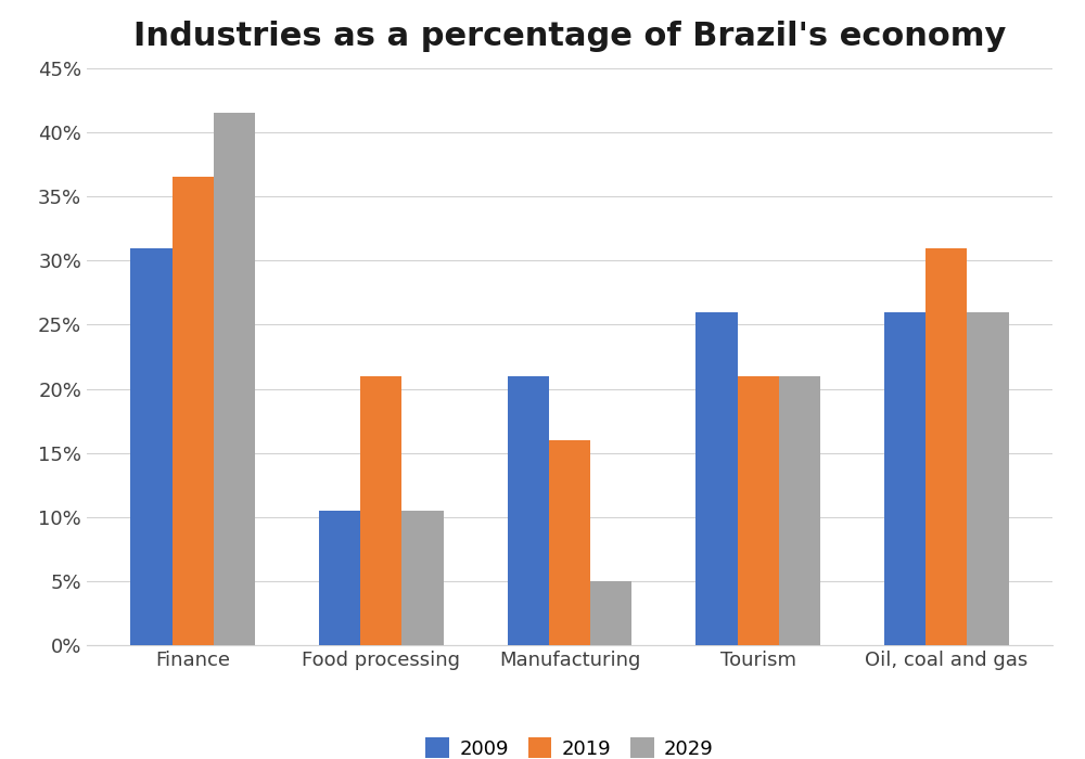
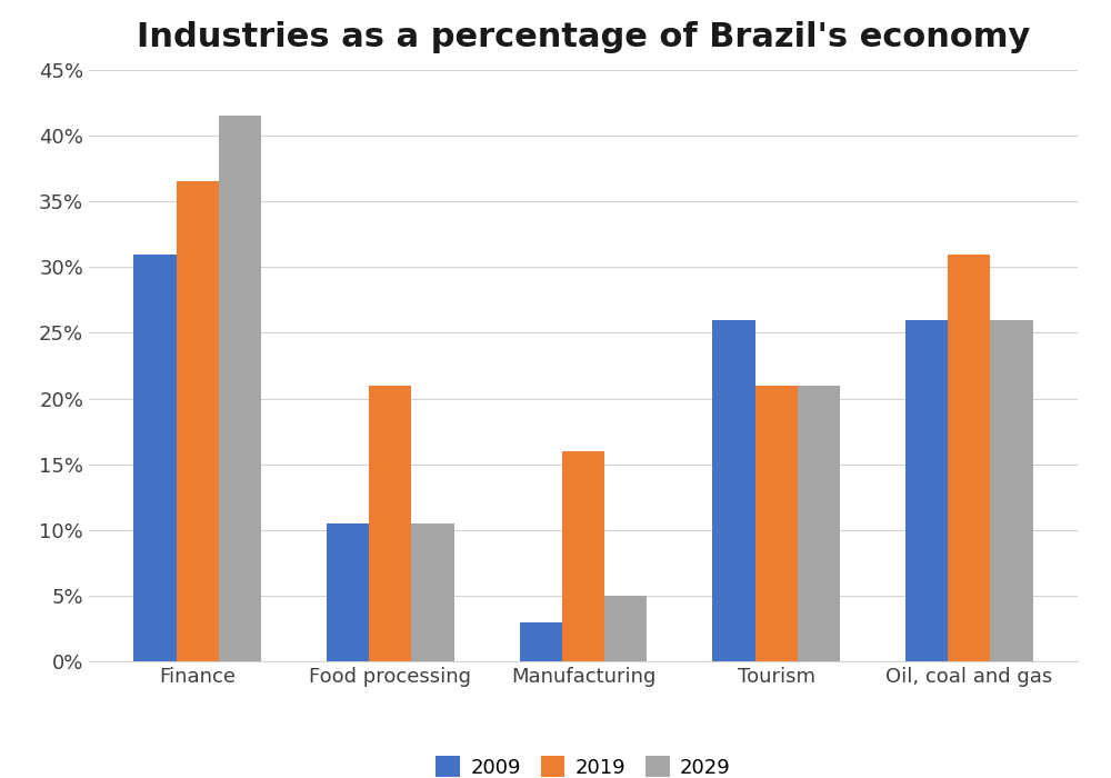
2009/Manufacturing: 21.0% -> 3.0%
